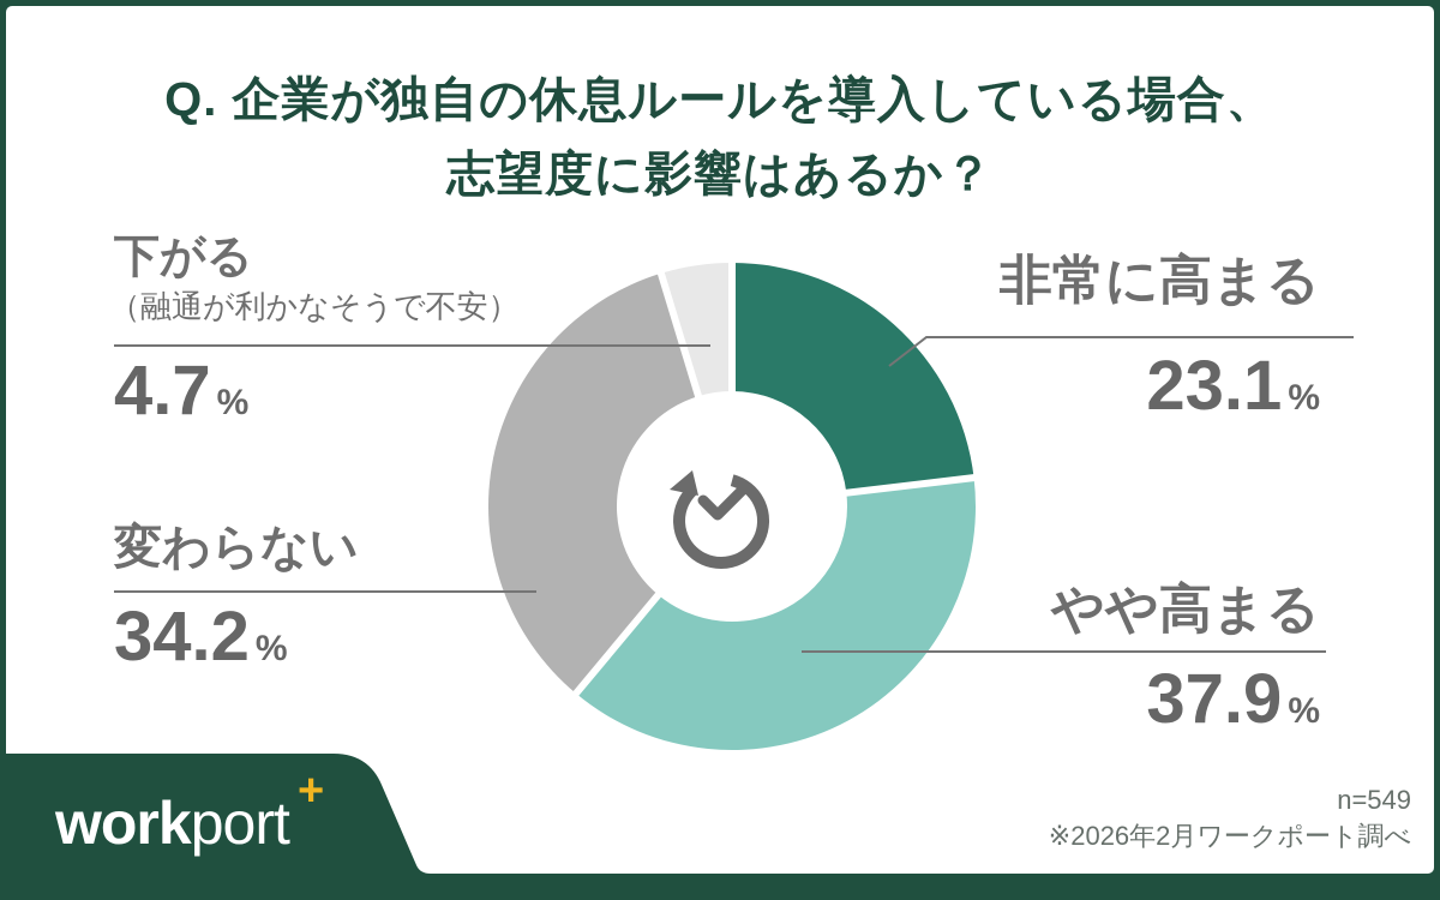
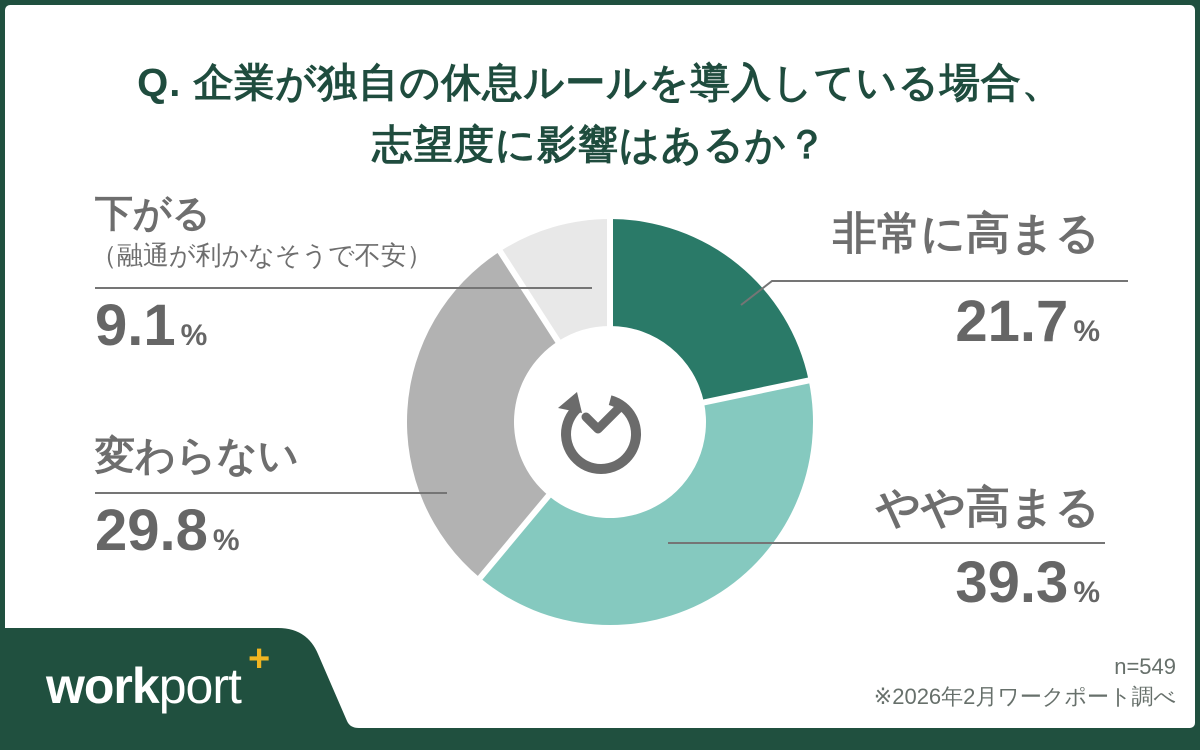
非常に高まる: 23.1 -> 21.7
やや高まる: 37.9 -> 39.3
変わらない: 34.2 -> 29.8
下がる: 4.7 -> 9.1
